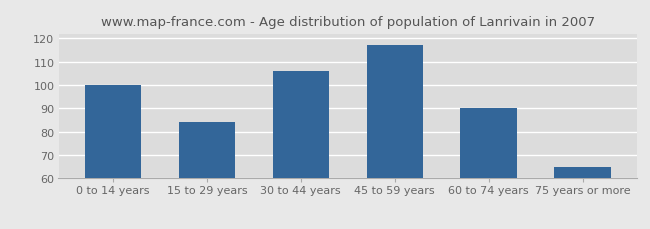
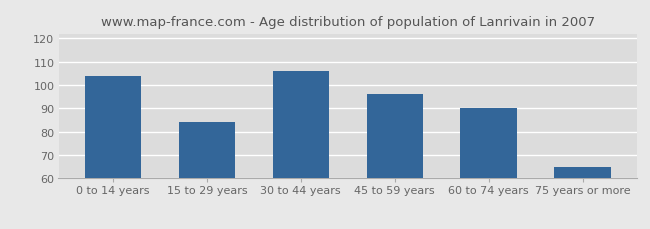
0 to 14 years: 100 -> 104
45 to 59 years: 117 -> 96
